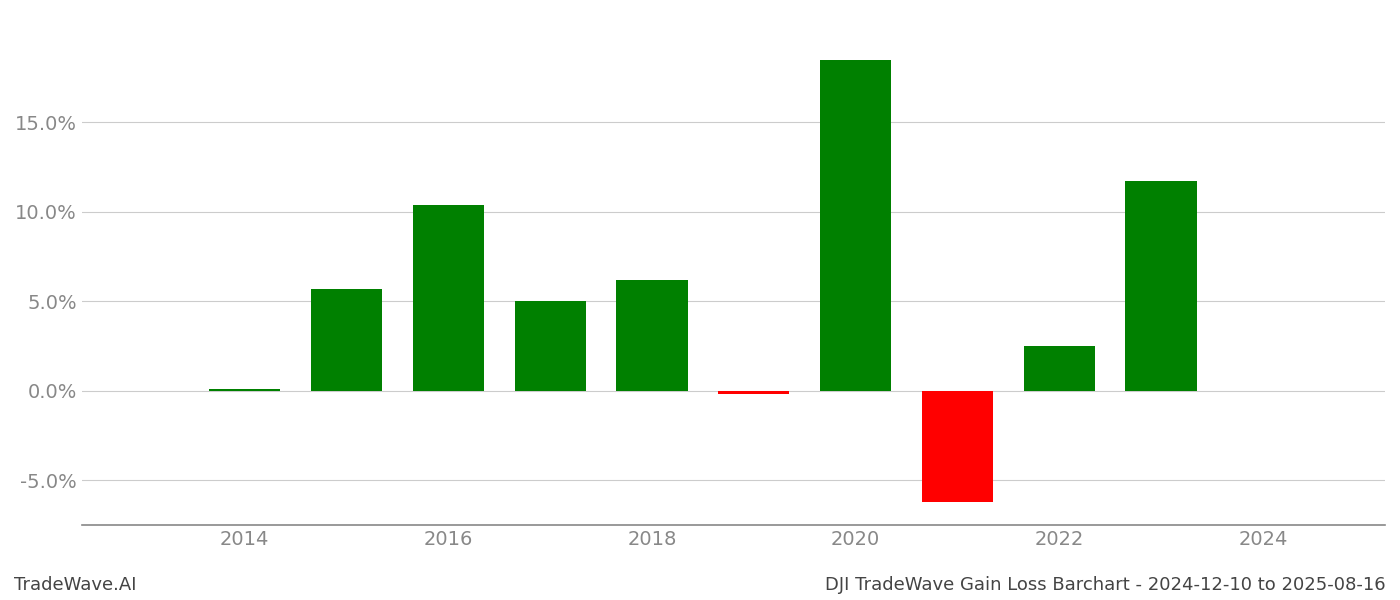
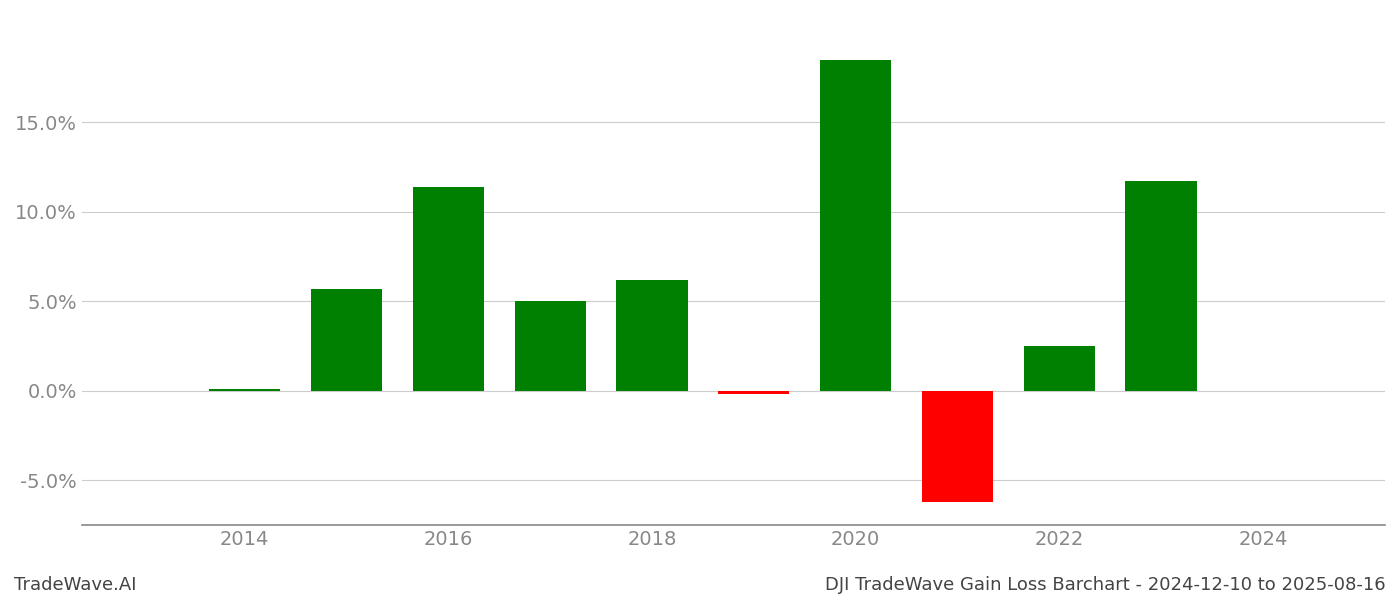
2016: 10.4% -> 11.4%
